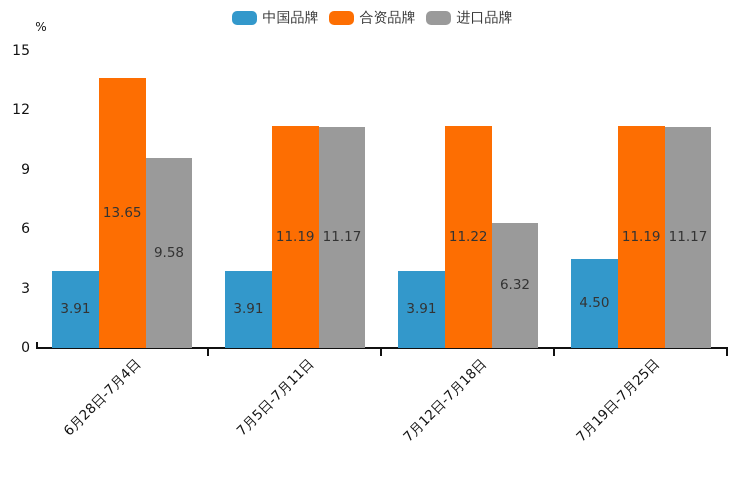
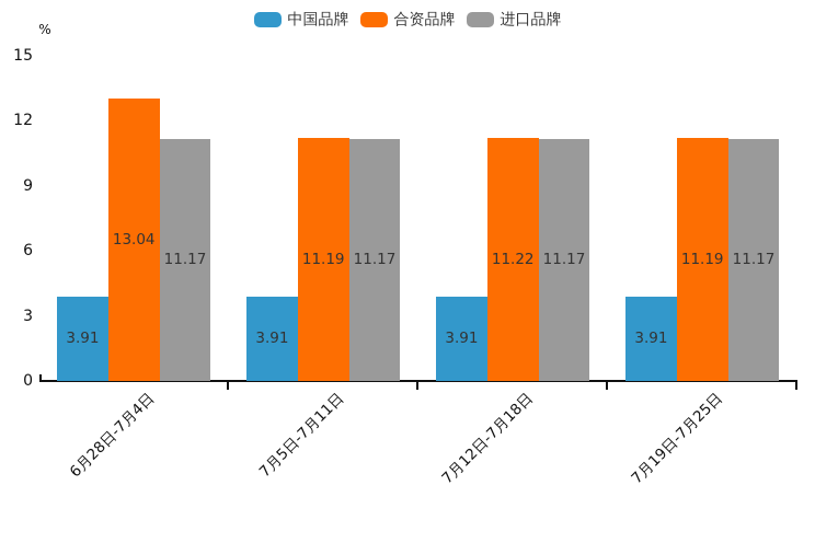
合资品牌/6月28日-7月4日: 13.65 -> 13.04
进口品牌/6月28日-7月4日: 9.58 -> 11.17
进口品牌/7月12日-7月18日: 6.32 -> 11.17
中国品牌/7月19日-7月25日: 4.50 -> 3.91
